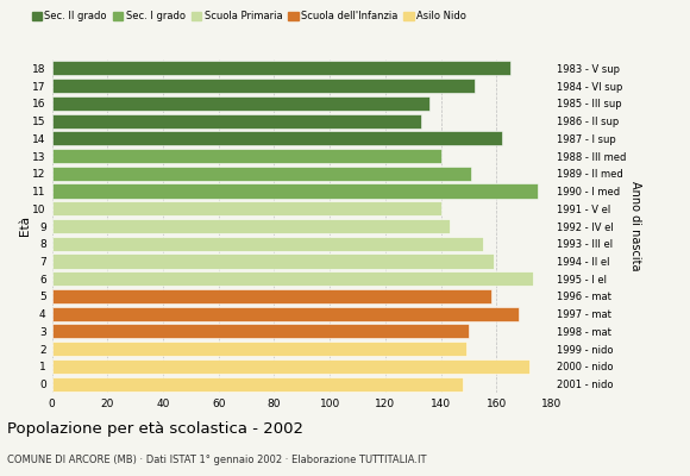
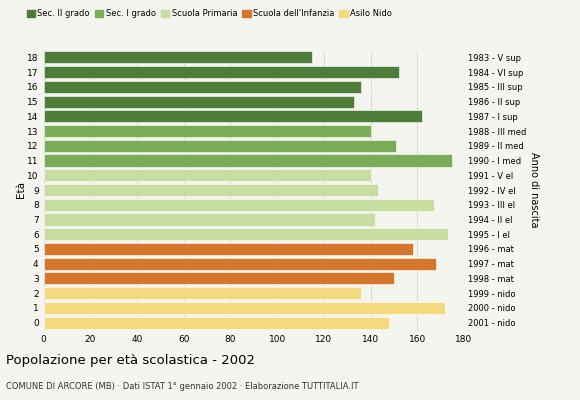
18: 165 -> 115
8: 155 -> 167
7: 159 -> 142
2: 149 -> 136
